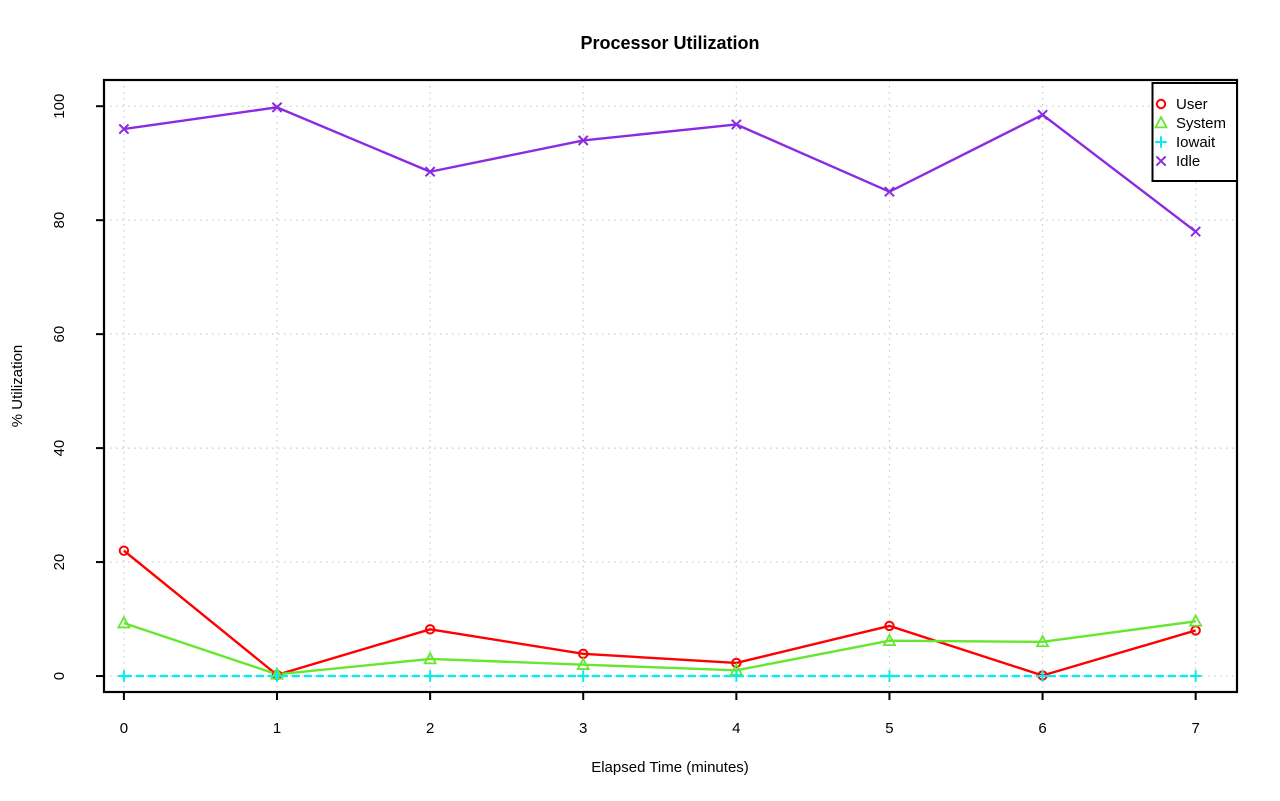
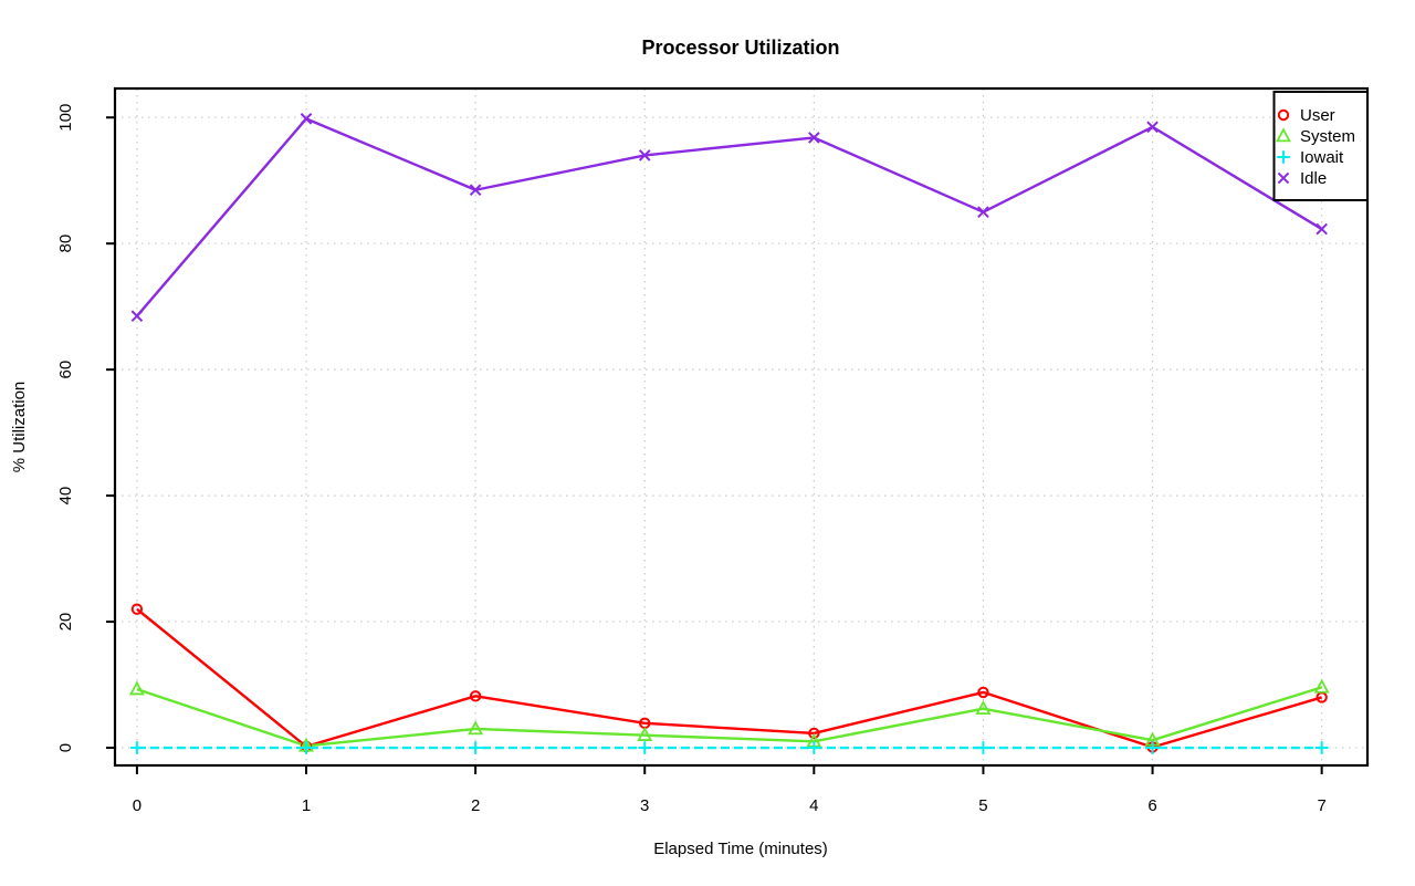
Idle/0: 96 -> 68
System/6: 6 -> 1
Idle/7: 78 -> 82
